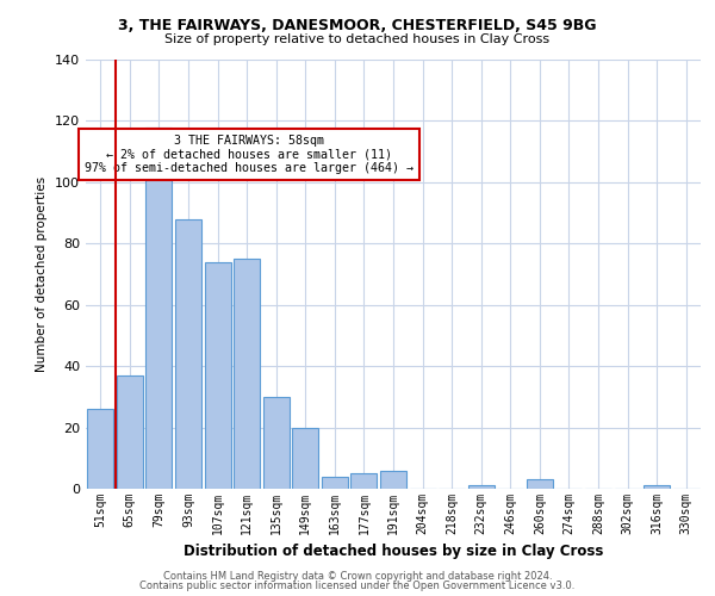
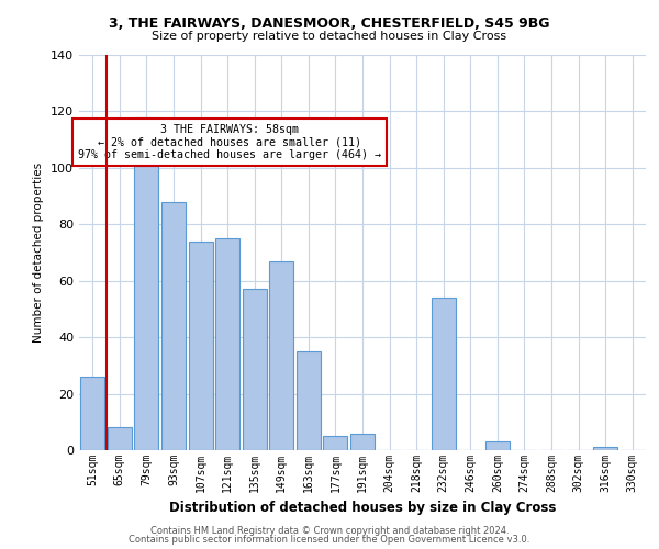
65sqm: 37 -> 8
135sqm: 30 -> 57
149sqm: 20 -> 67
163sqm: 4 -> 35
232sqm: 1 -> 54
